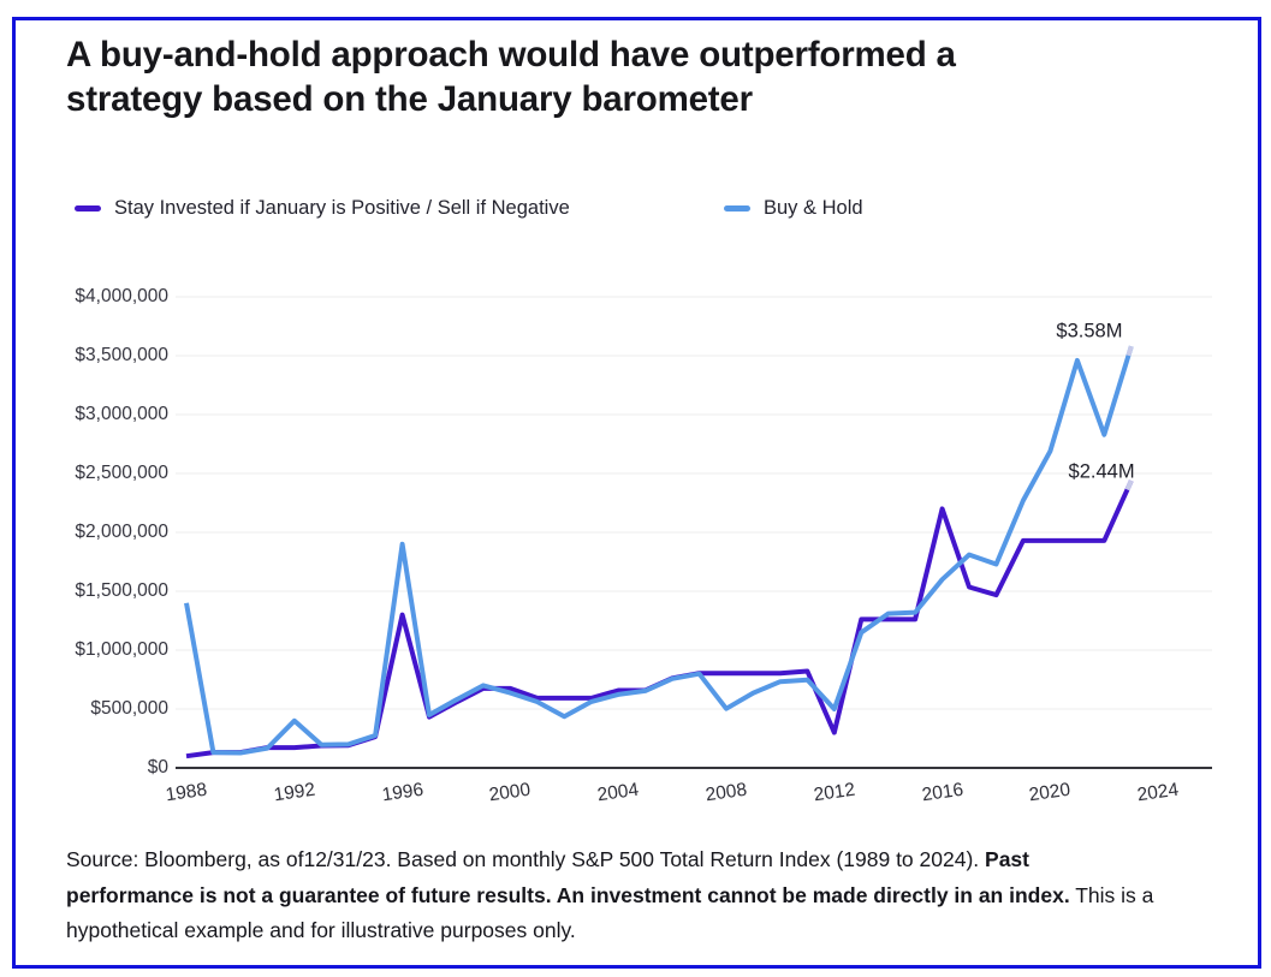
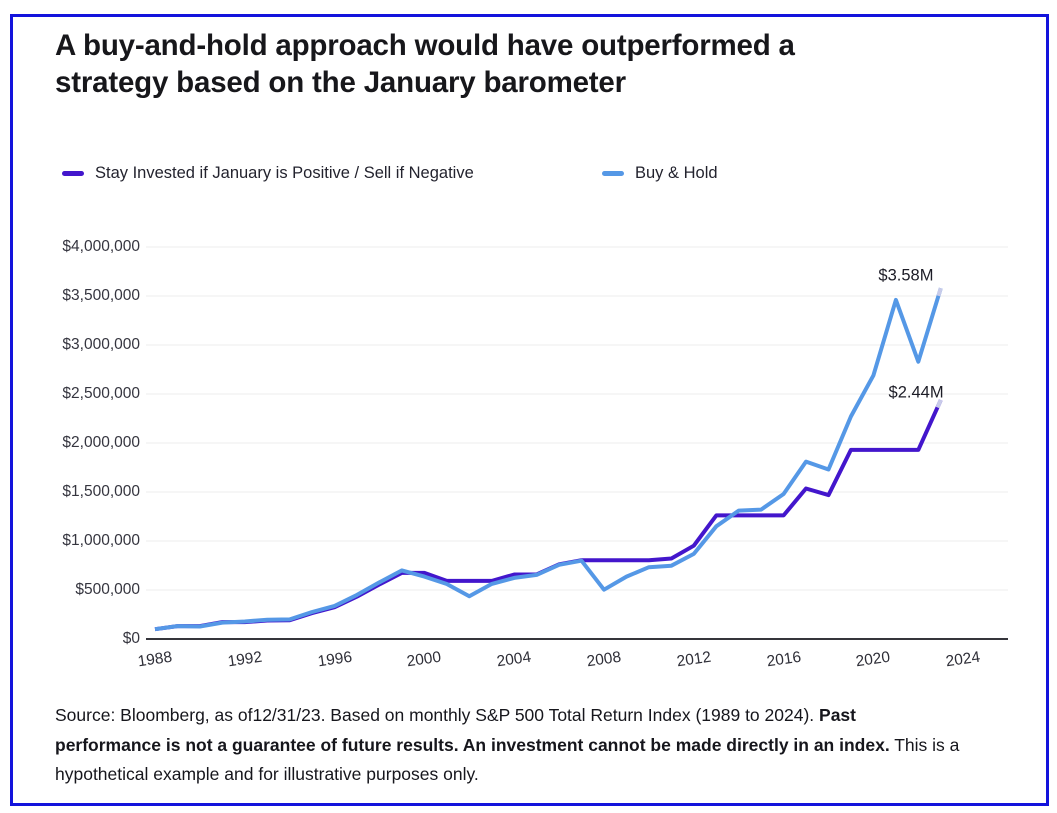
Buy & Hold/1988: $1400000 -> $100000
Buy & Hold/1992: $400000 -> $200000
Stay Invested if January is Positive / Sell if Negative/1996: $1300000 -> $300000
Buy & Hold/1996: $1900000 -> $300000
Stay Invested if January is Positive / Sell if Negative/2012: $300000 -> $1000000
Buy & Hold/2012: $500000 -> $900000
Stay Invested if January is Positive / Sell if Negative/2016: $2200000 -> $1300000
Buy & Hold/2016: $1600000 -> $1500000
